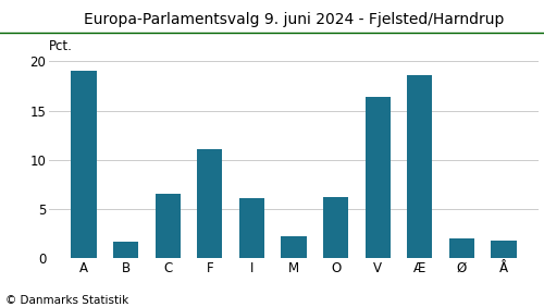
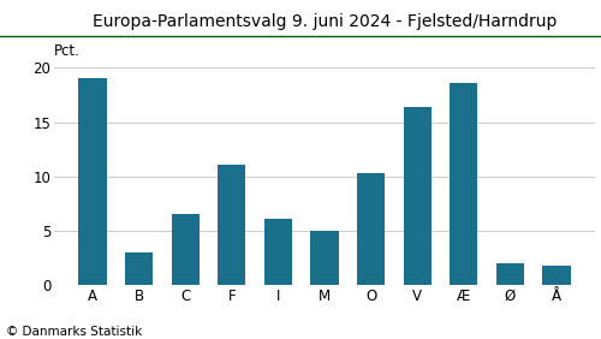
B: 1.6 -> 3.0
M: 2.2 -> 5.0
O: 6.2 -> 10.3
